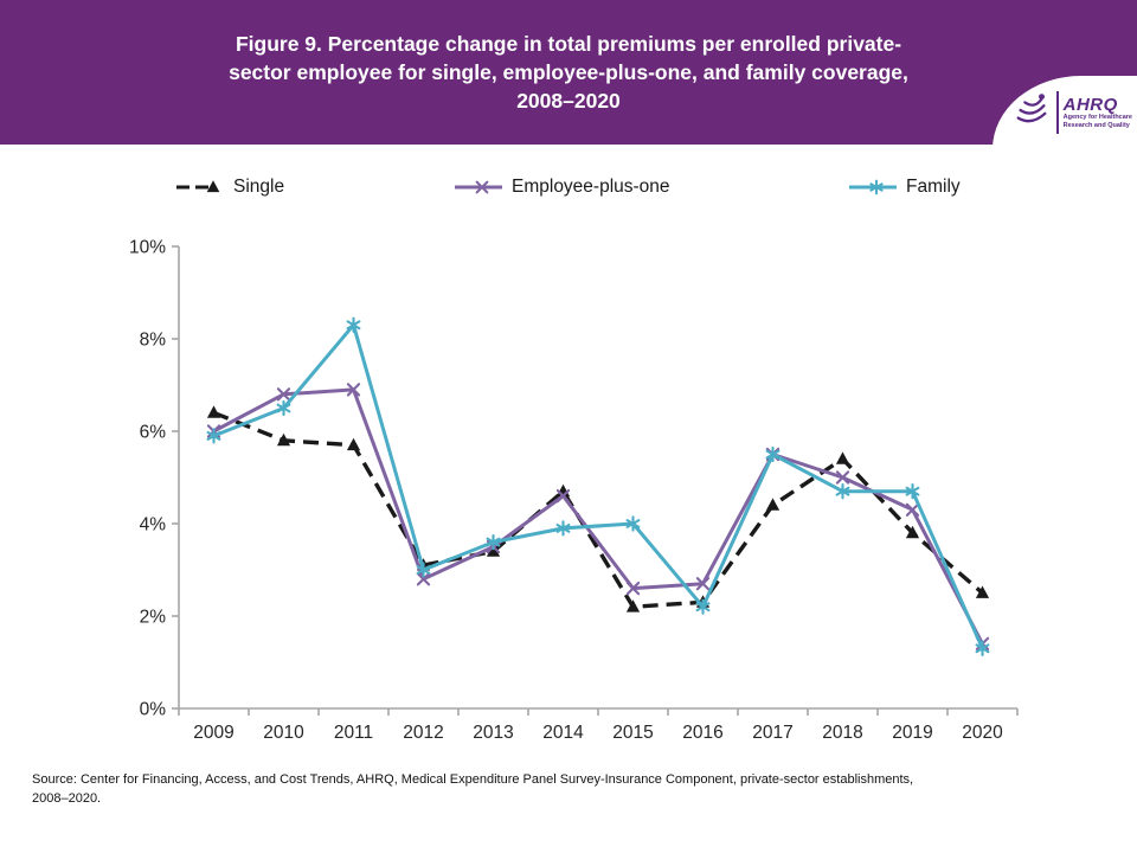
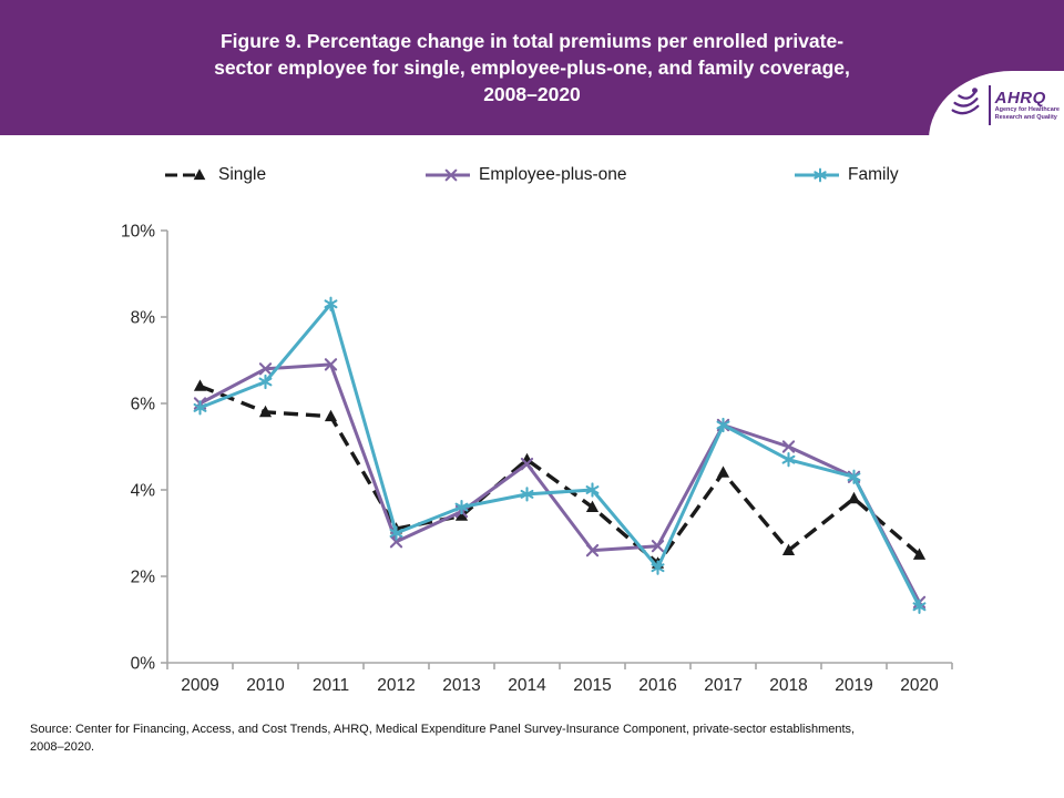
Single/2015: 2.2% -> 3.6%
Single/2018: 5.4% -> 2.6%
Family/2019: 4.7% -> 4.3%
